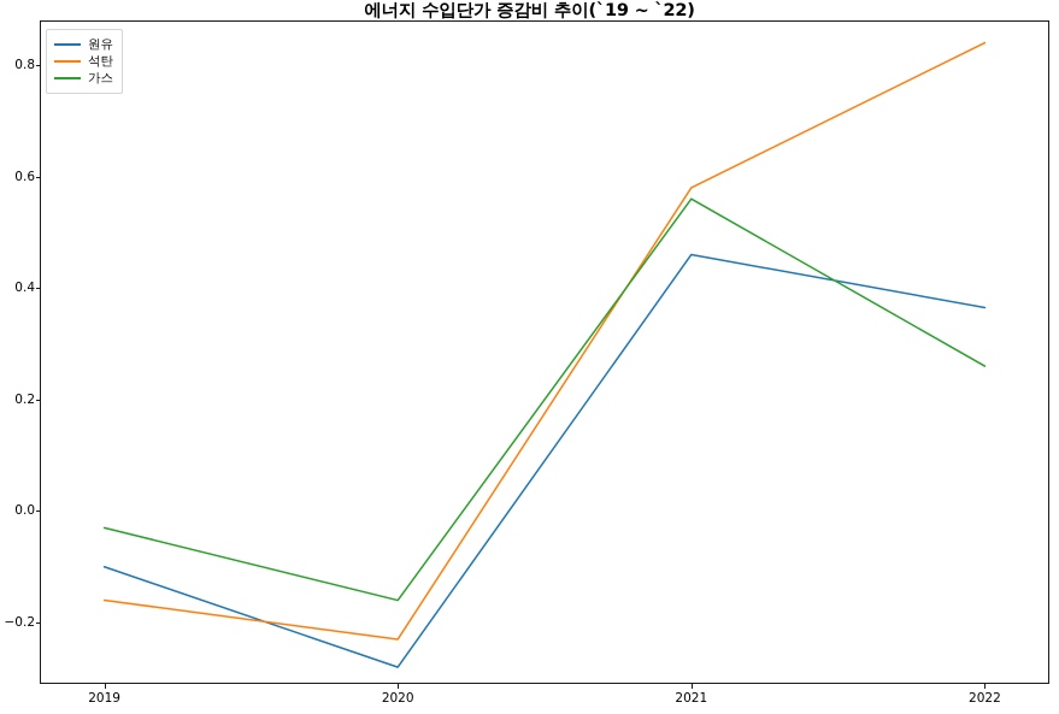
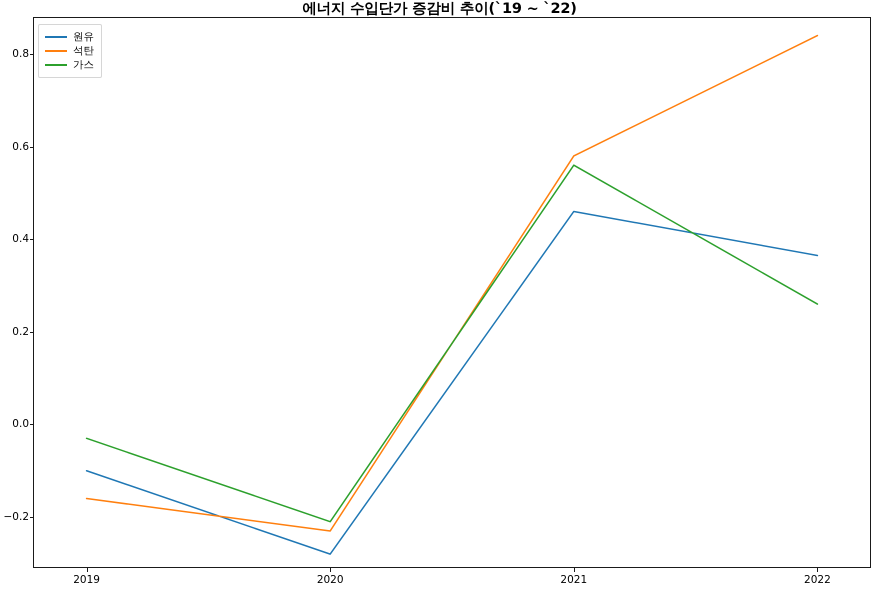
가스/2020: -0.16 -> -0.21
